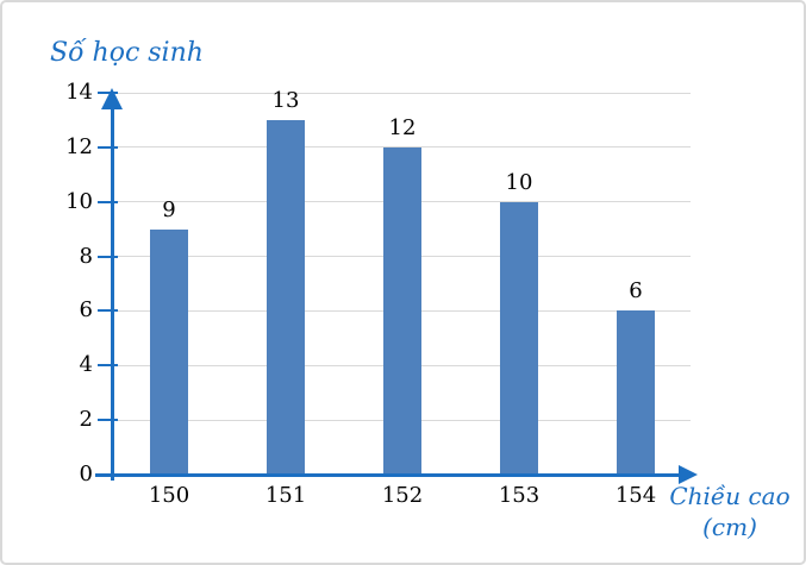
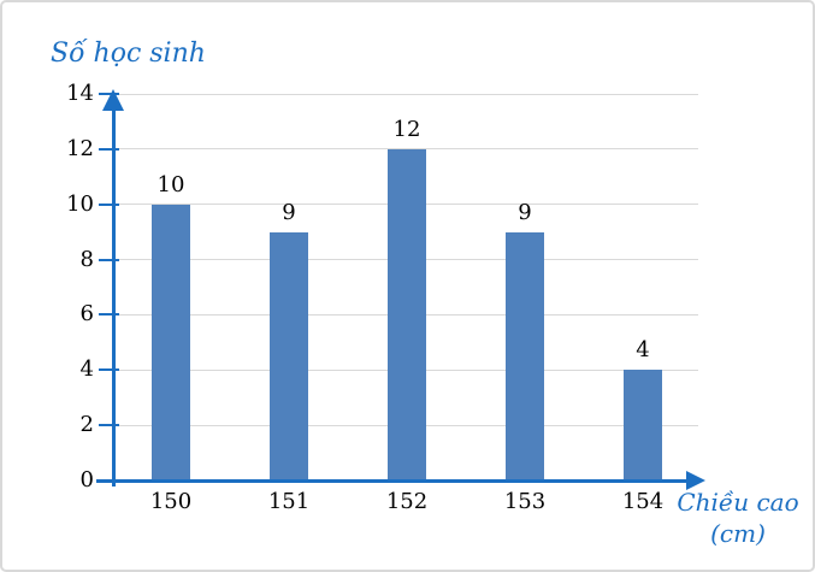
150: 9 -> 10
151: 13 -> 9
153: 10 -> 9
154: 6 -> 4
